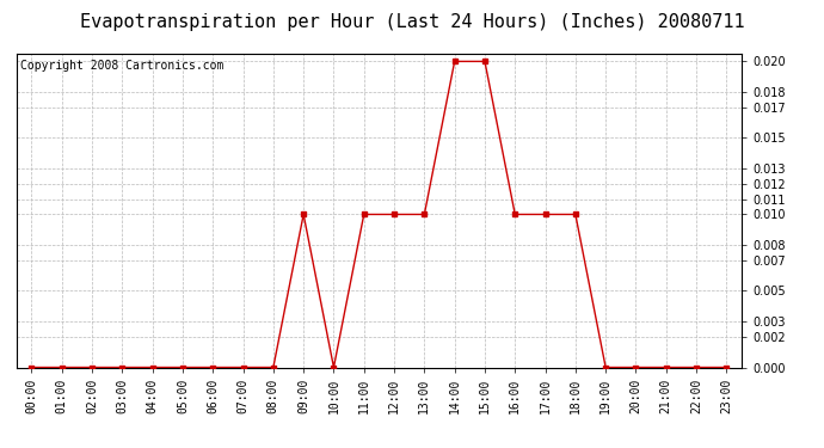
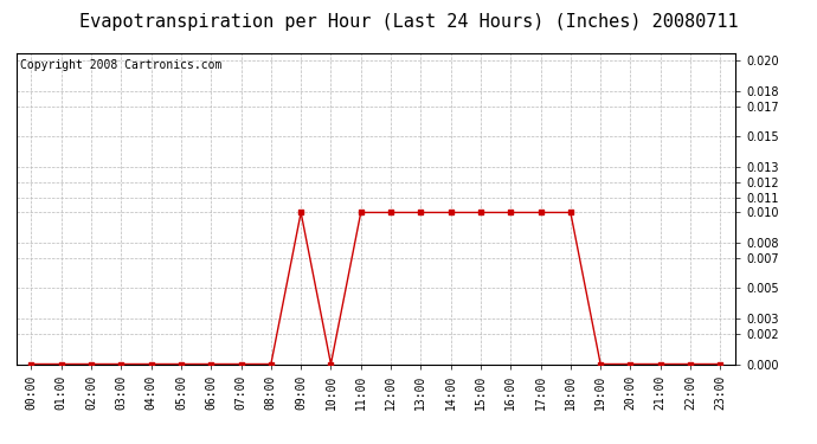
14:00: 0.02 -> 0.01
15:00: 0.02 -> 0.01
